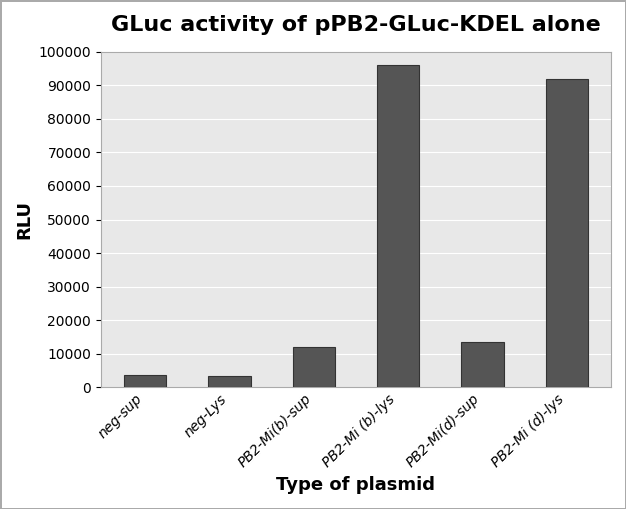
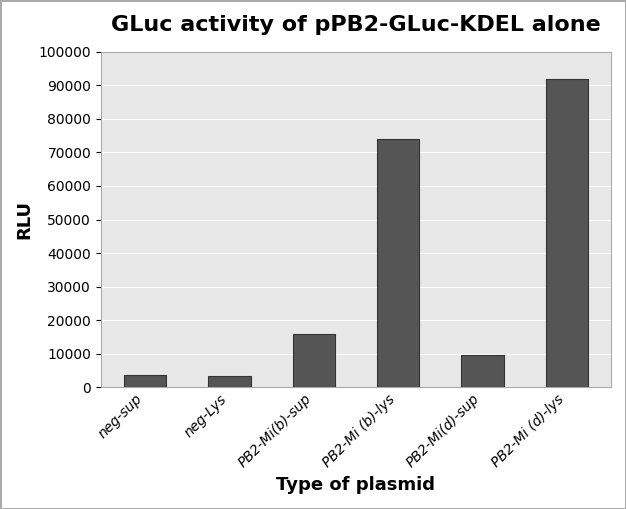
PB2-Mi(b)-sup: 12000 -> 16000
PB2-Mi (b)-lys: 96000 -> 74000
PB2-Mi(d)-sup: 13500 -> 9500
